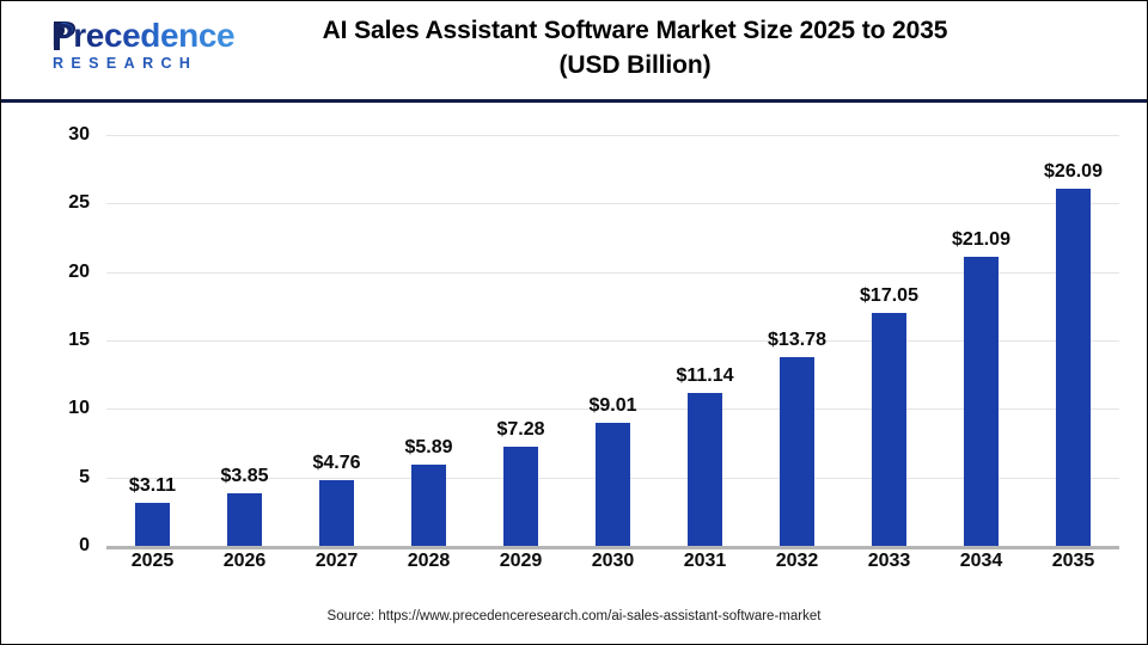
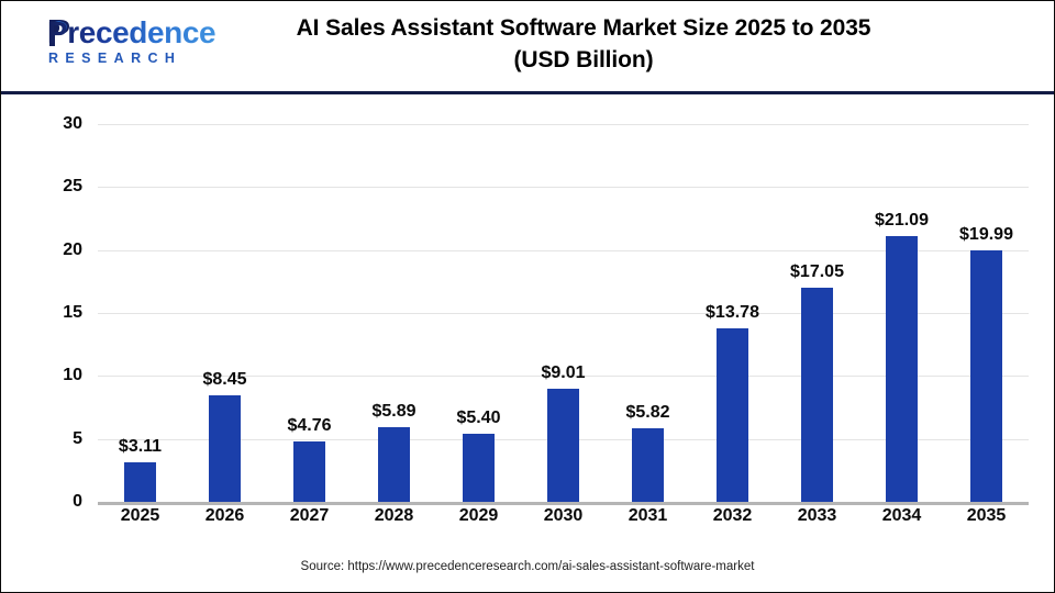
2026: $3.85 -> $8.45
2029: $7.28 -> $5.40
2031: $11.14 -> $5.82
2035: $26.09 -> $19.99
